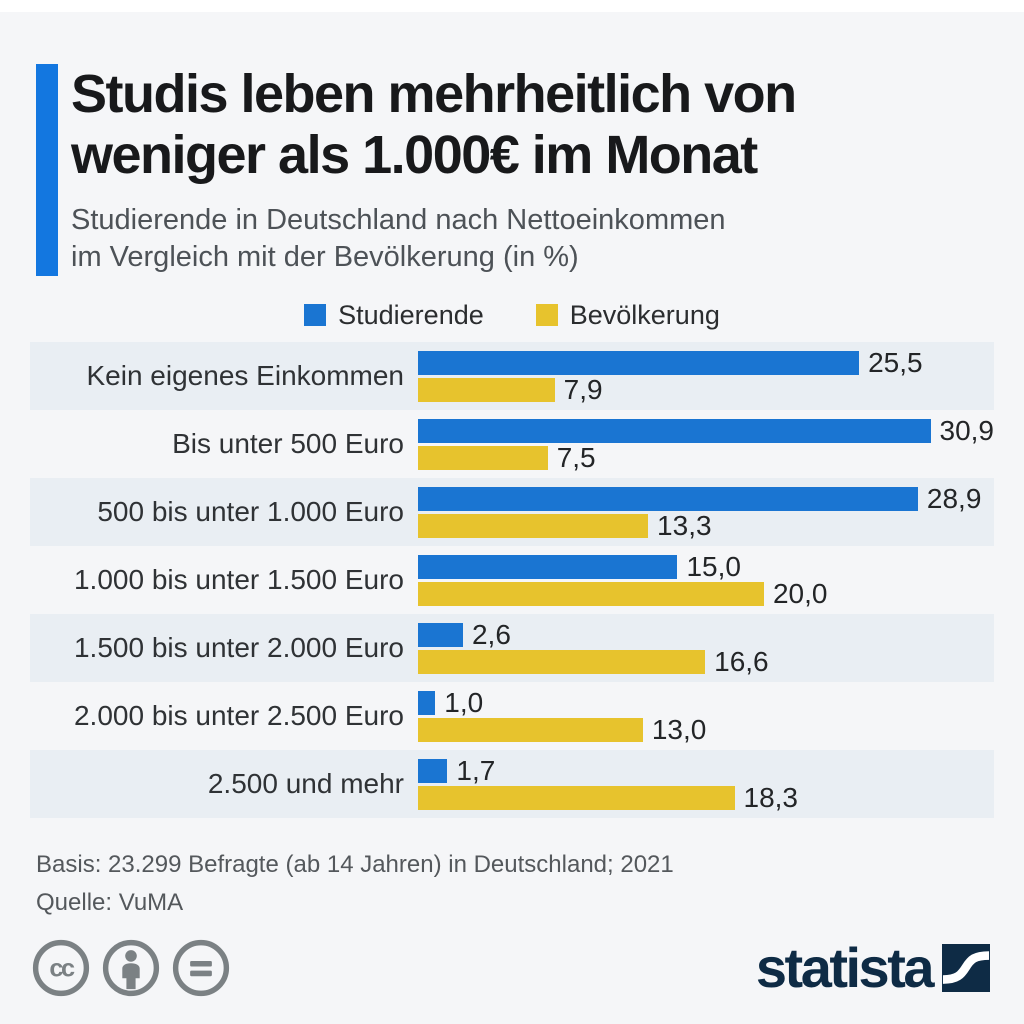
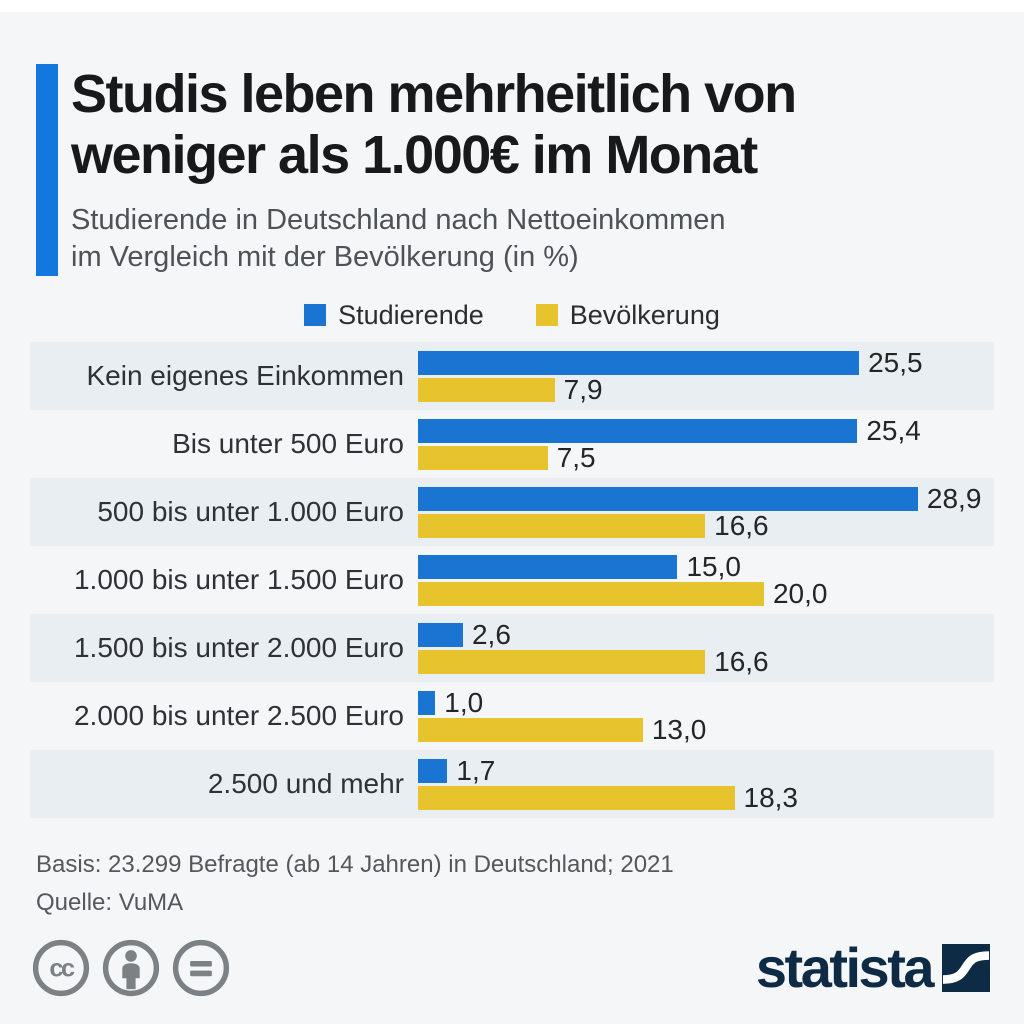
Studierende/Bis unter 500 Euro: 30,9 -> 25,4
Bevölkerung/500 bis unter 1.000 Euro: 13,3 -> 16,6
